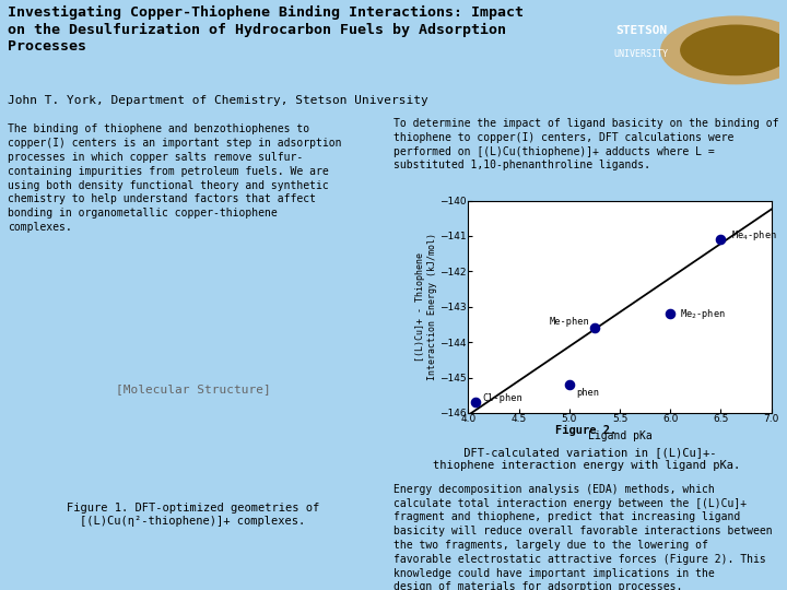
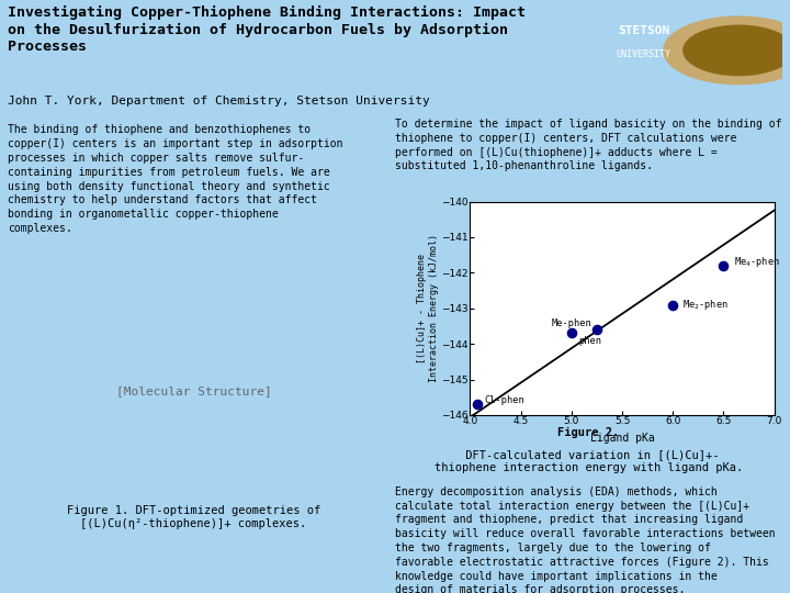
5.0: -145.2 -> -143.7
6.0: -143.2 -> -142.9
6.5: -141.1 -> -141.8
